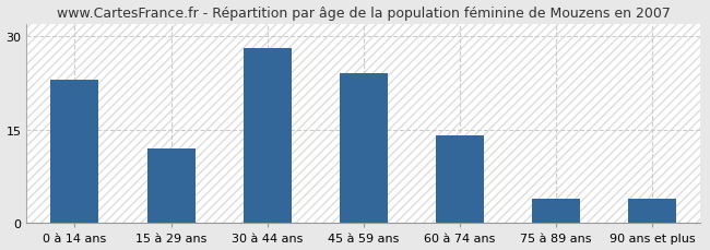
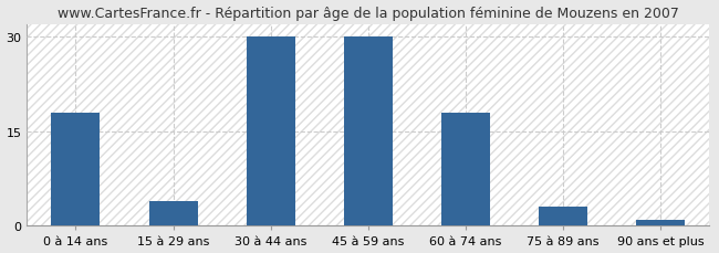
0 à 14 ans: 23 -> 18
15 à 29 ans: 12 -> 4
30 à 44 ans: 28 -> 30
45 à 59 ans: 24 -> 30
60 à 74 ans: 14 -> 18
75 à 89 ans: 4 -> 3
90 ans et plus: 4 -> 1
